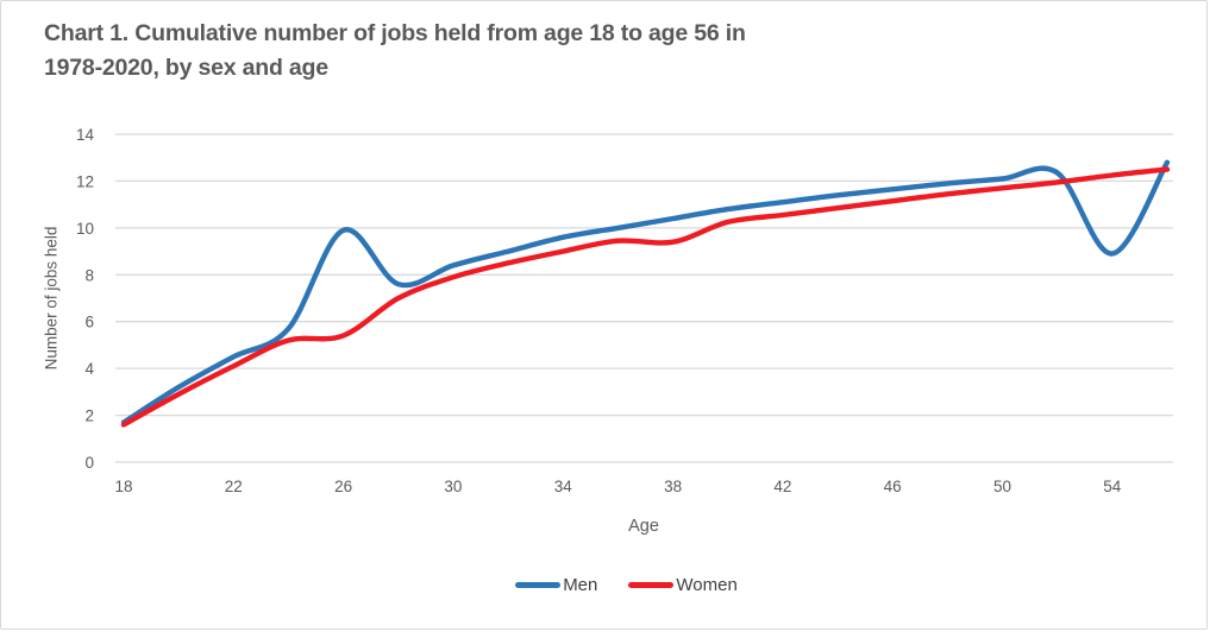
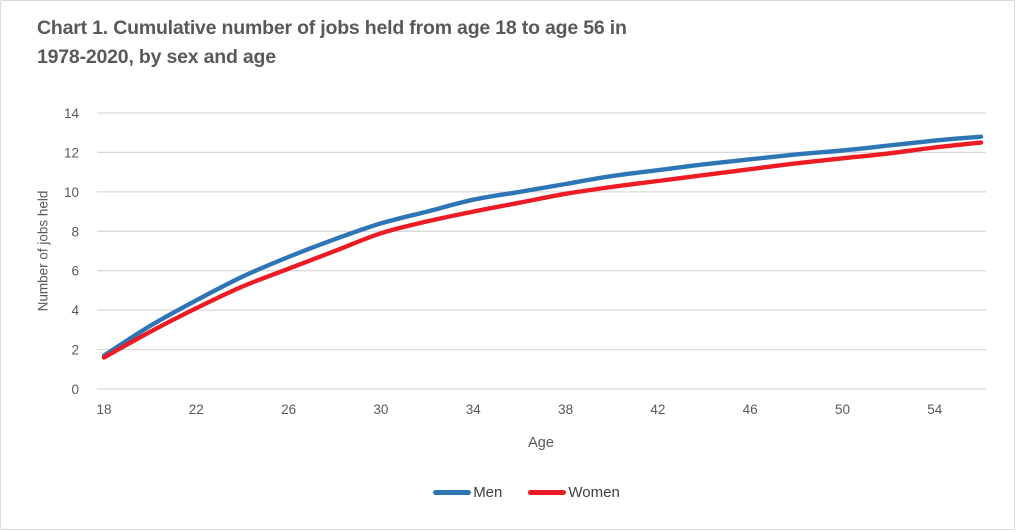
Men/26: 9.9 -> 6.7
Women/26: 5.4 -> 6.1
Women/38: 9.4 -> 9.9
Men/54: 8.9 -> 12.6
